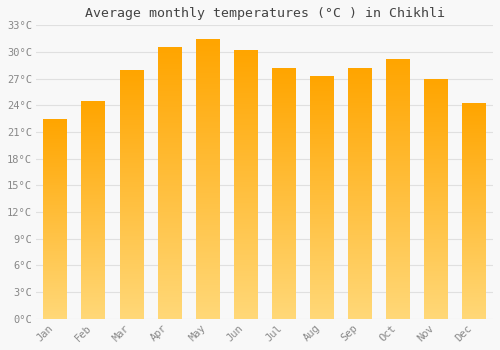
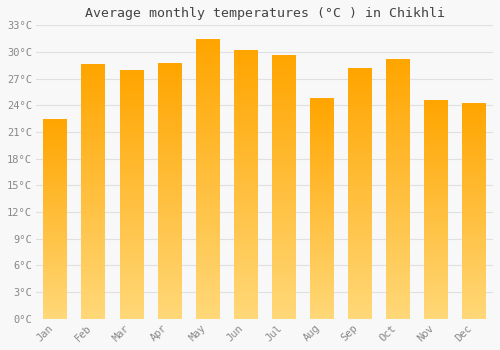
Feb: 24.5°C -> 28.6°C
Apr: 30.5°C -> 28.8°C
Jul: 28.2°C -> 29.6°C
Aug: 27.3°C -> 24.8°C
Nov: 27.0°C -> 24.6°C
